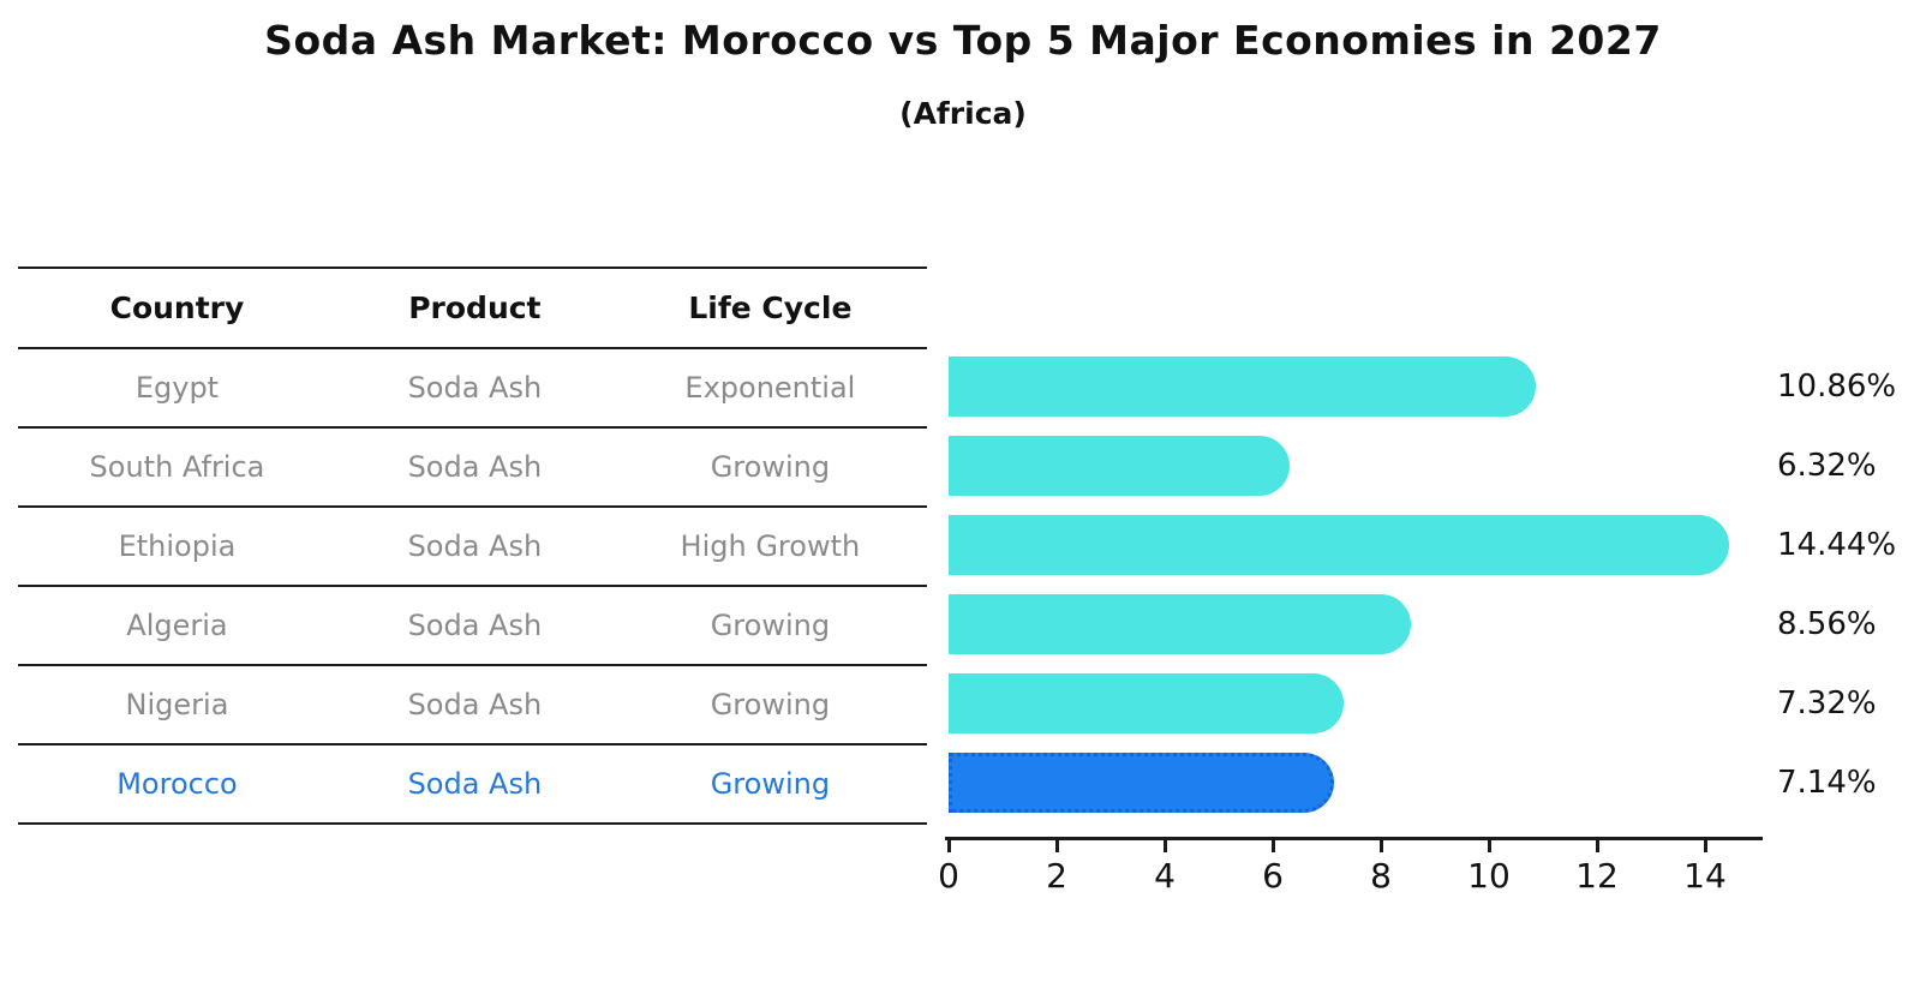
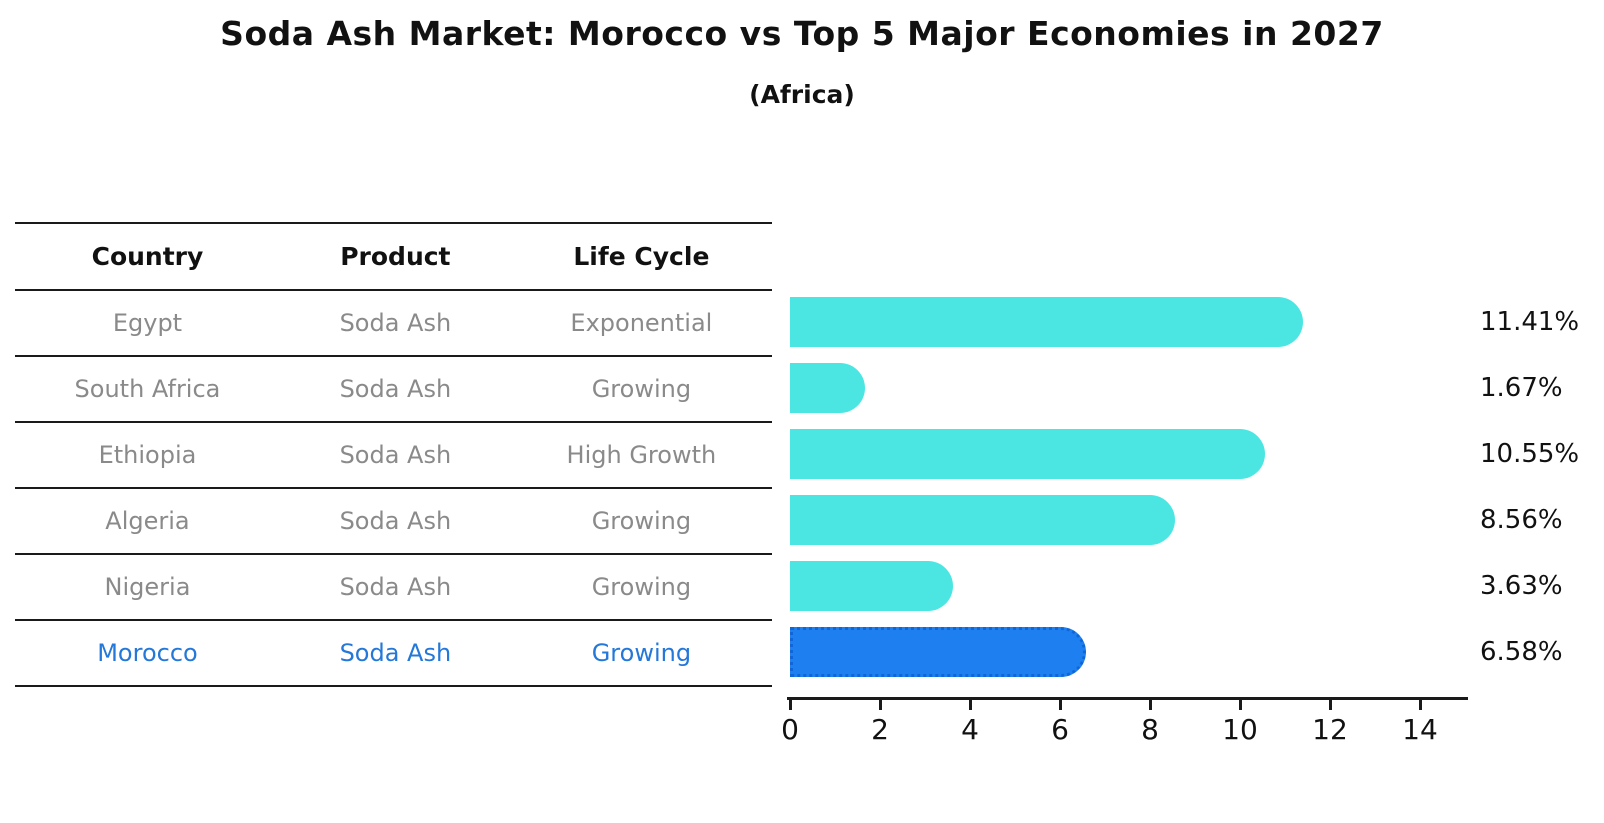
Egypt: 10.86% -> 11.41%
South Africa: 6.32% -> 1.67%
Ethiopia: 14.44% -> 10.55%
Nigeria: 7.32% -> 3.63%
Morocco: 7.14% -> 6.58%
